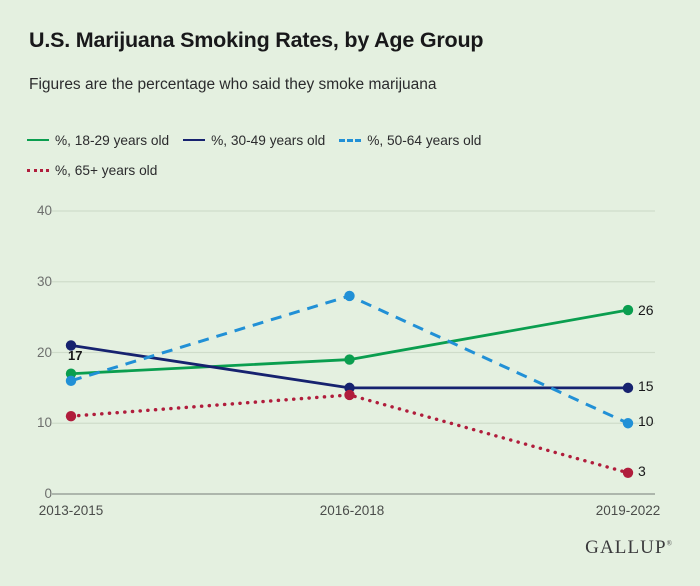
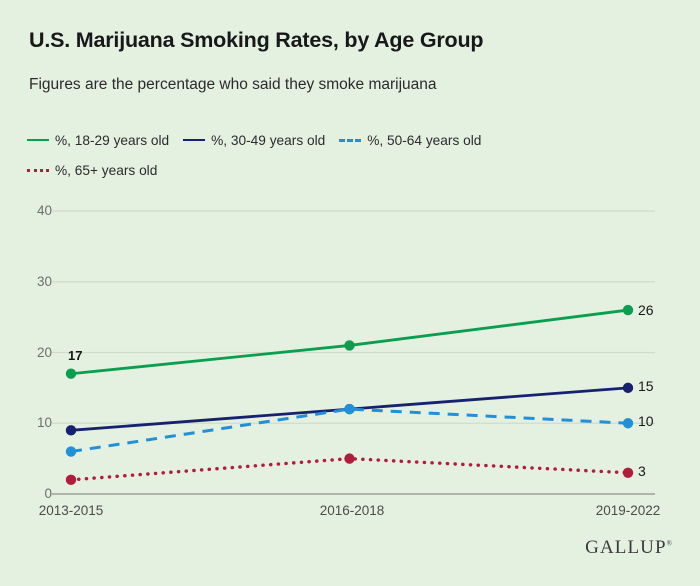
%, 30-49 years old/2013-2015: 21 -> 9
%, 50-64 years old/2013-2015: 16 -> 6
%, 65+ years old/2013-2015: 11 -> 2
%, 18-29 years old/2016-2018: 19 -> 21
%, 30-49 years old/2016-2018: 15 -> 12
%, 50-64 years old/2016-2018: 28 -> 12
%, 65+ years old/2016-2018: 14 -> 5
